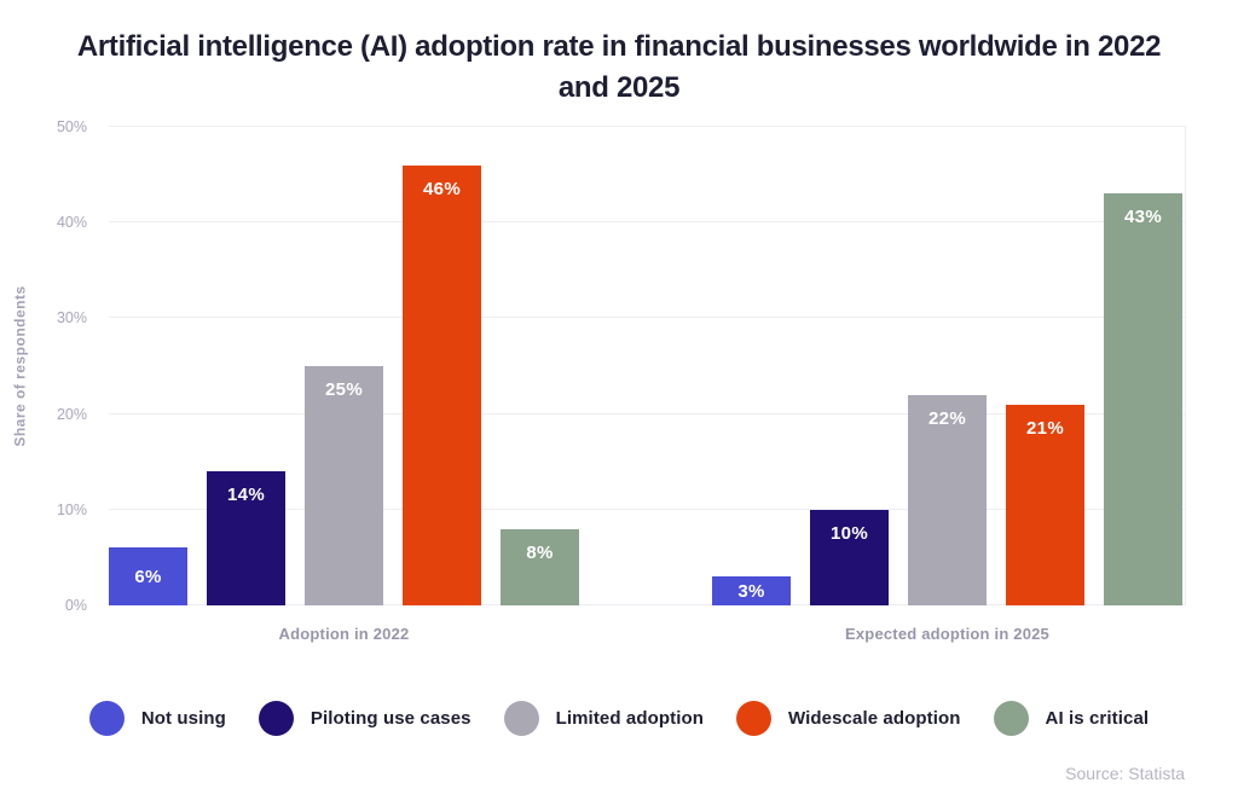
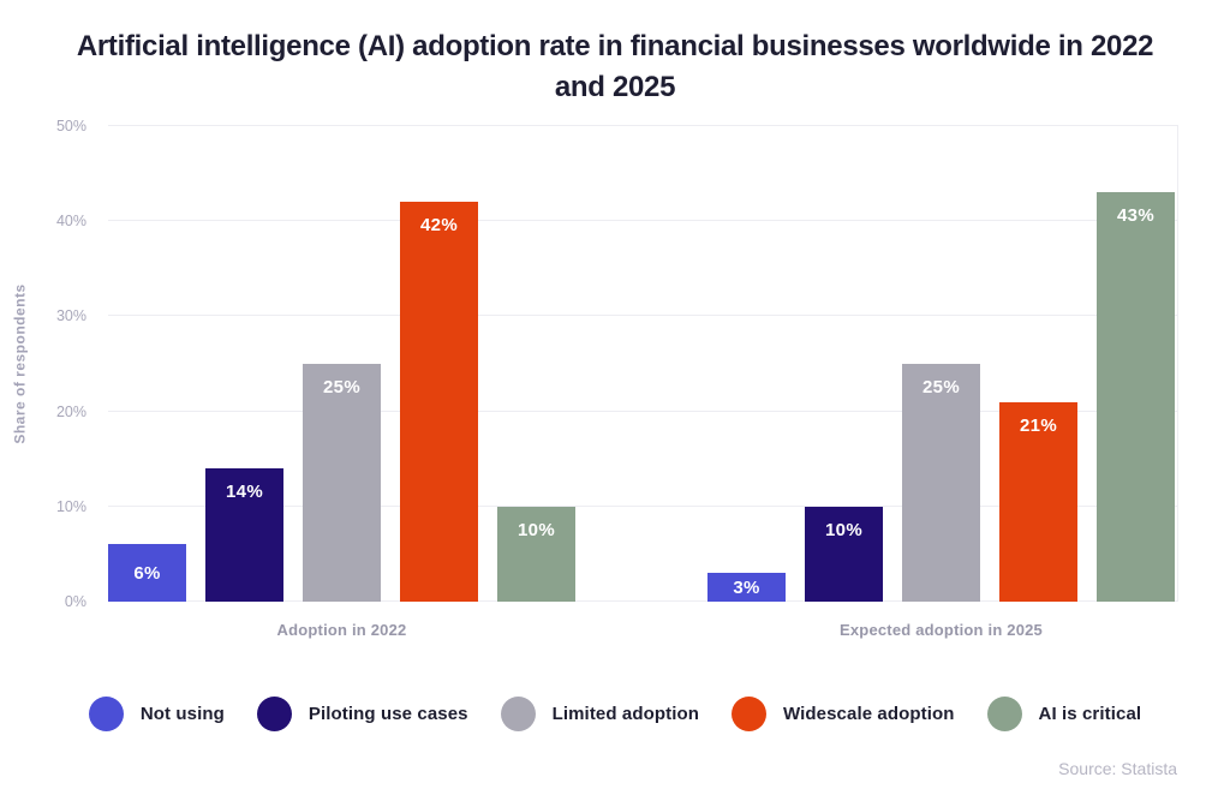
Widescale adoption/Adoption in 2022: 46% -> 42%
AI is critical/Adoption in 2022: 8% -> 10%
Limited adoption/Expected adoption in 2025: 22% -> 25%
